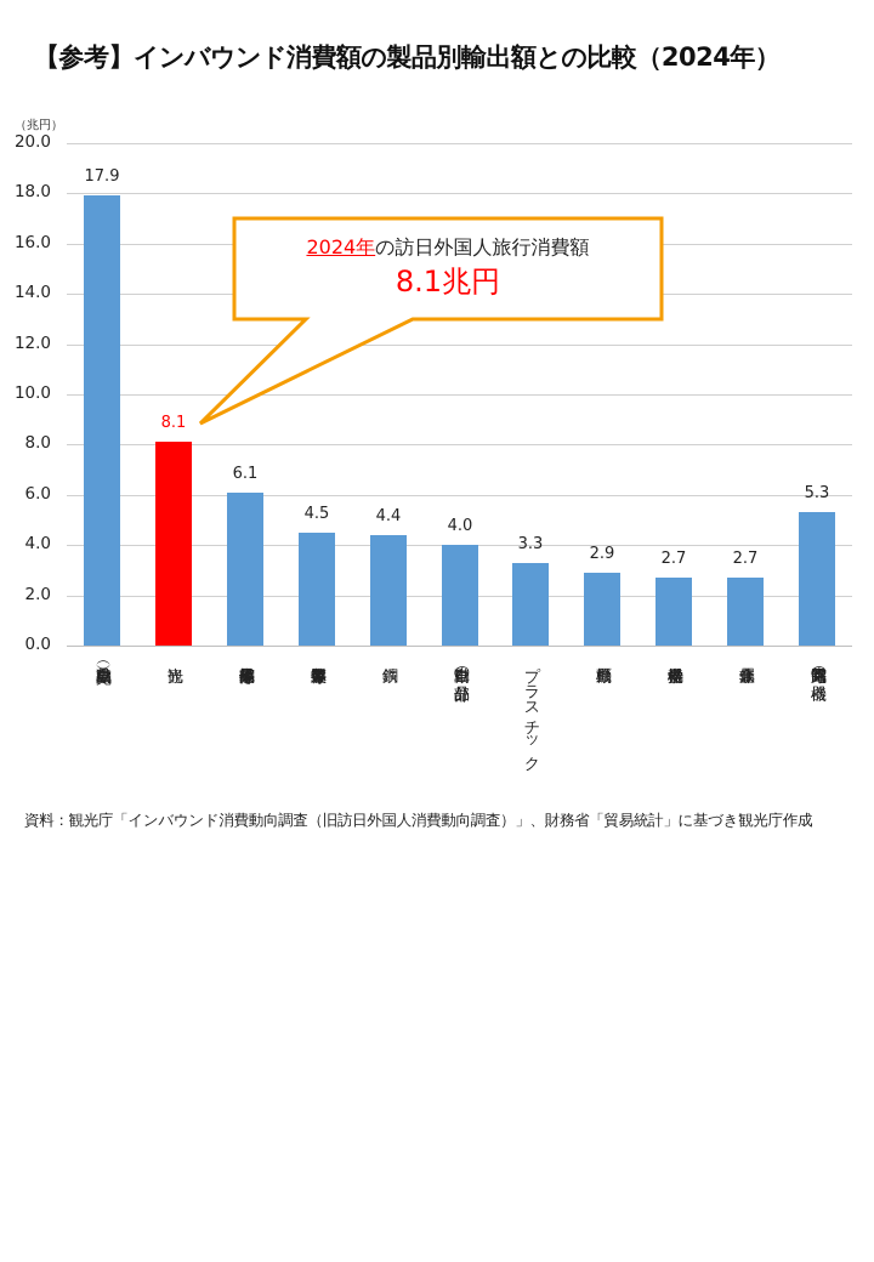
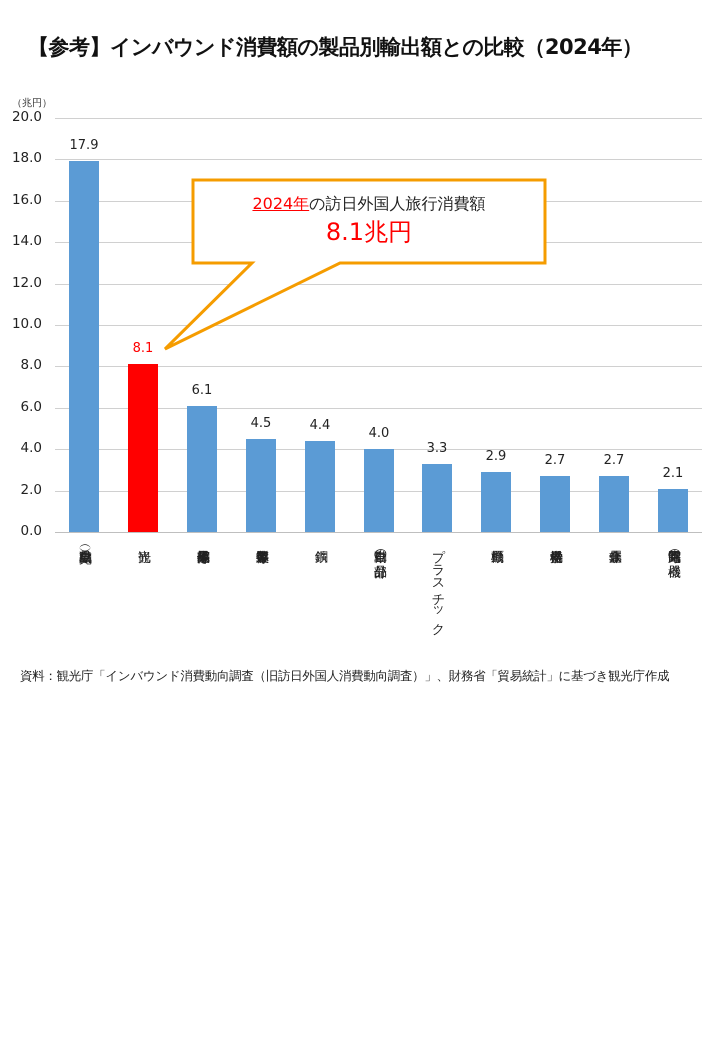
電気回路等の機器: 5.3 -> 2.1
